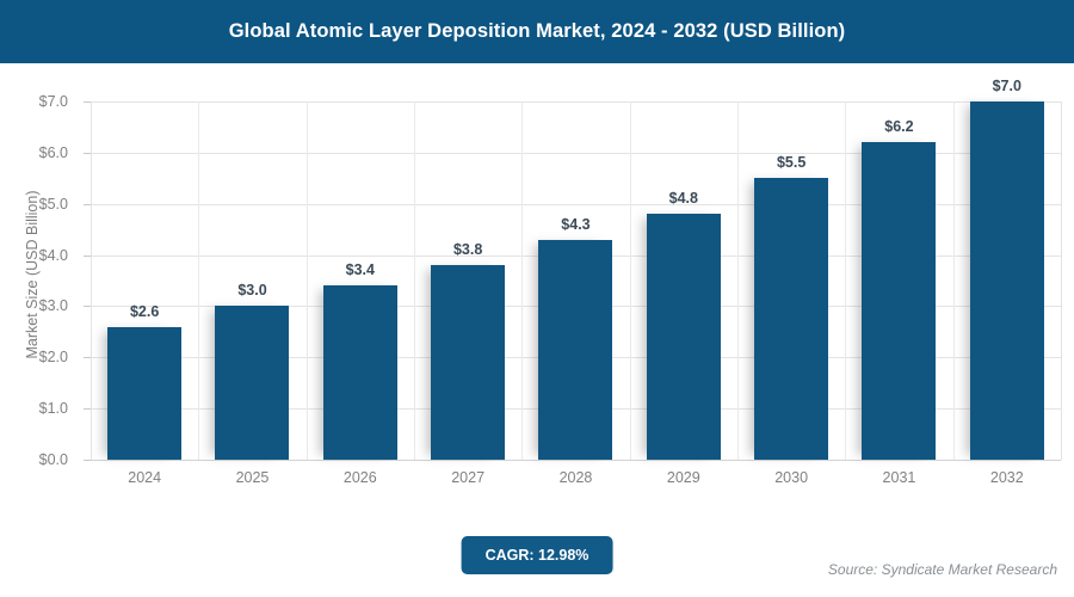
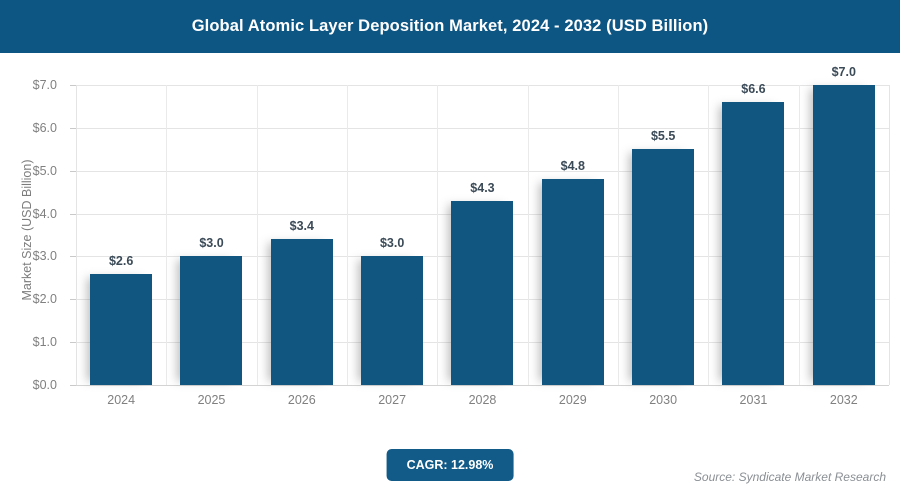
2027: $3.8 -> $3.0
2031: $6.2 -> $6.6
